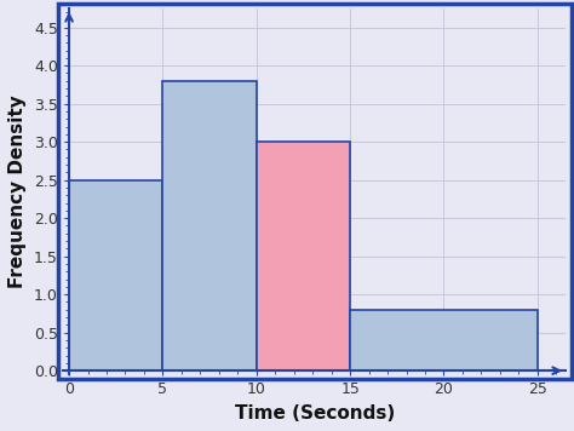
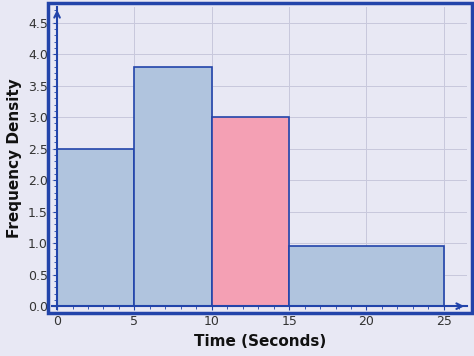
20: 0.80 -> 0.95
